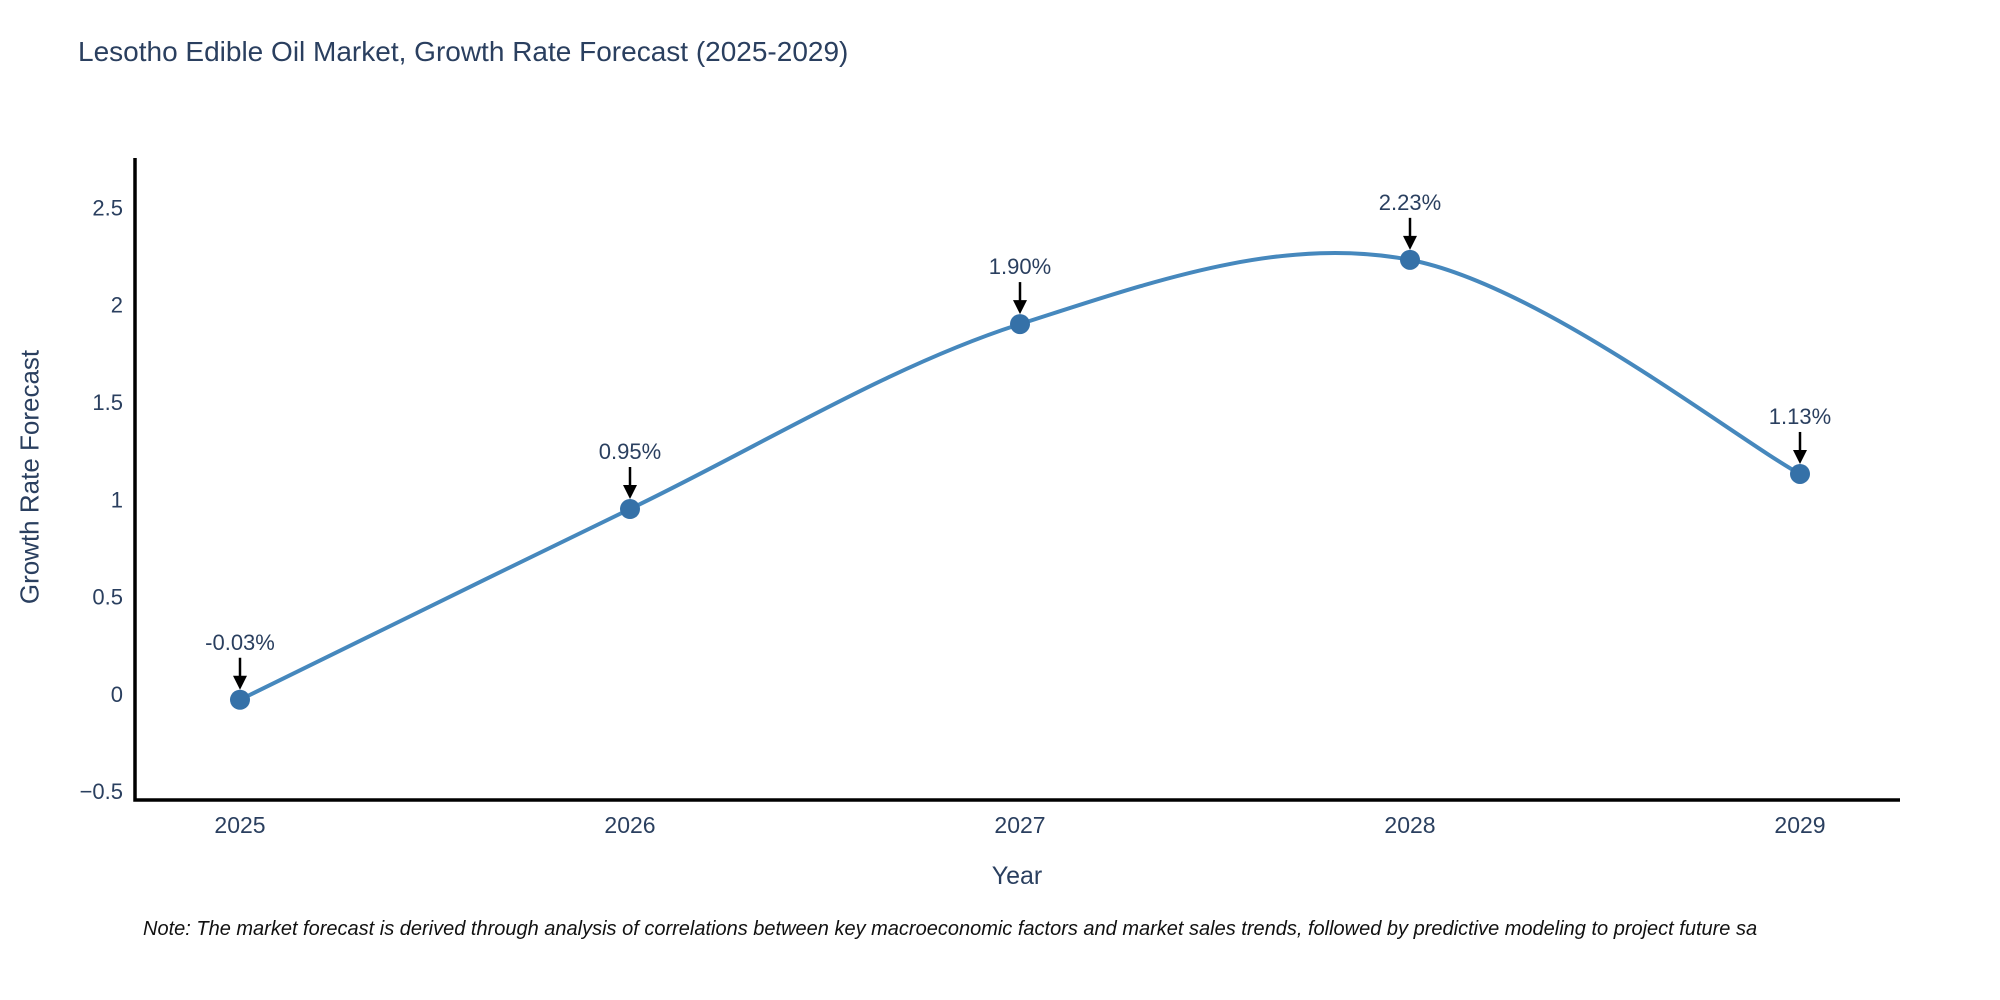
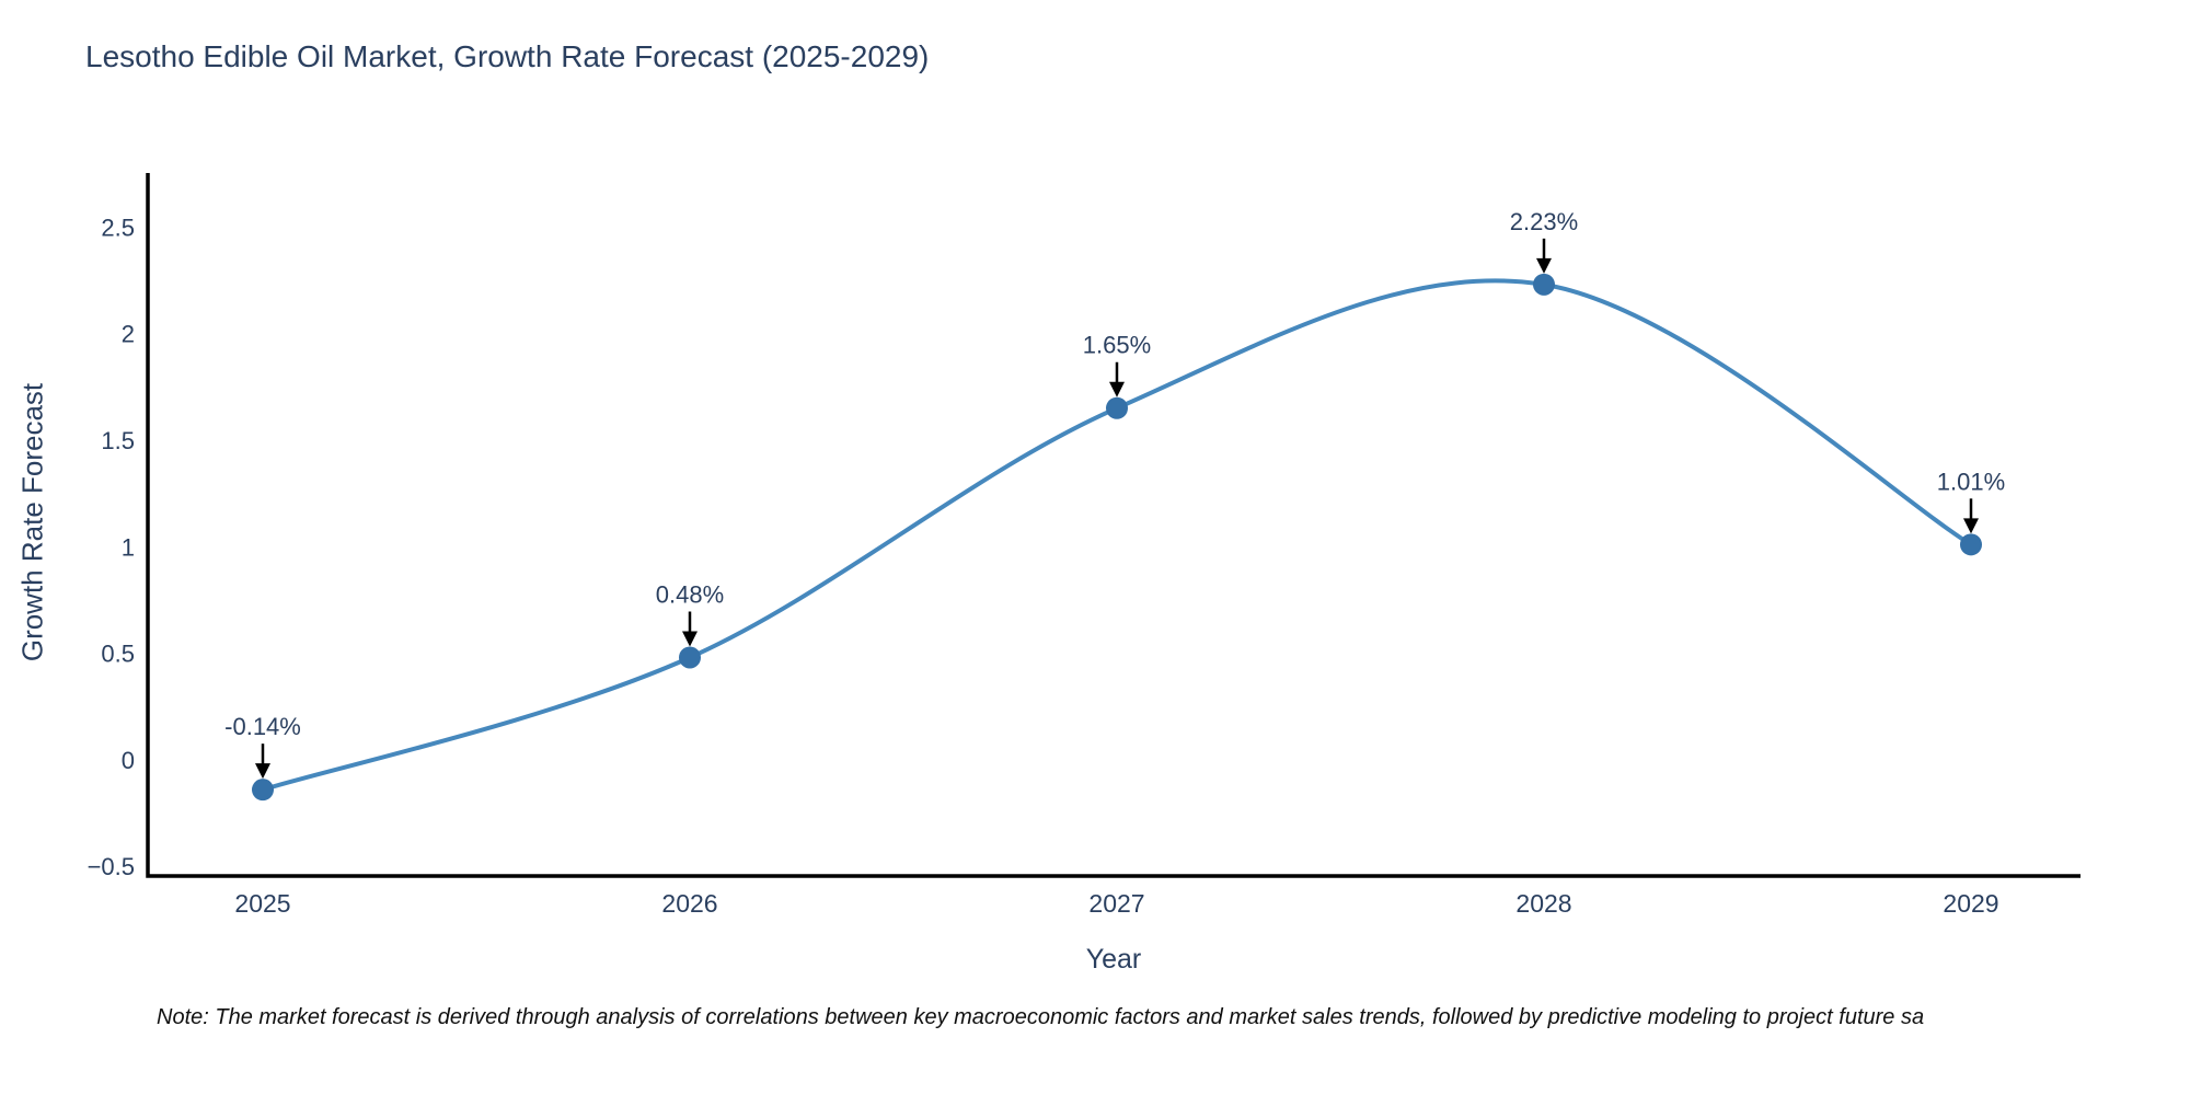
2025: -0.03% -> -0.14%
2026: 0.95% -> 0.48%
2027: 1.90% -> 1.65%
2029: 1.13% -> 1.01%
